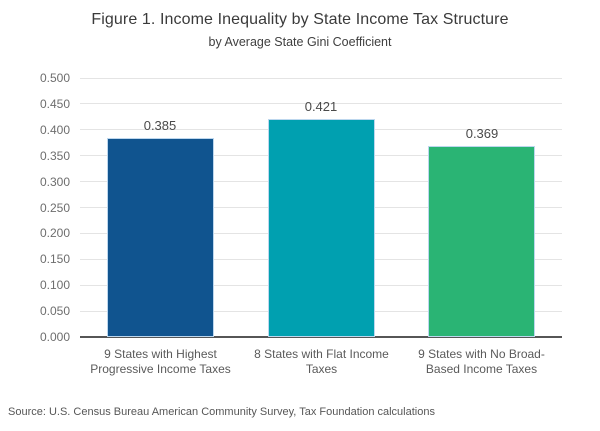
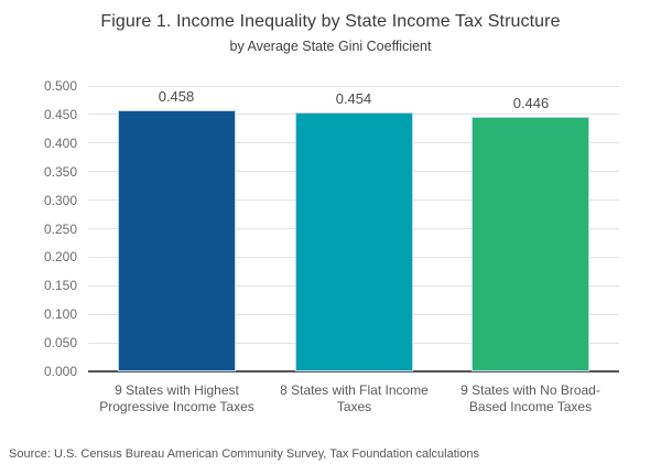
9 States with Highest Progressive Income Taxes: 0.385 -> 0.458
8 States with Flat Income Taxes: 0.421 -> 0.454
9 States with No Broad- Based Income Taxes: 0.369 -> 0.446
